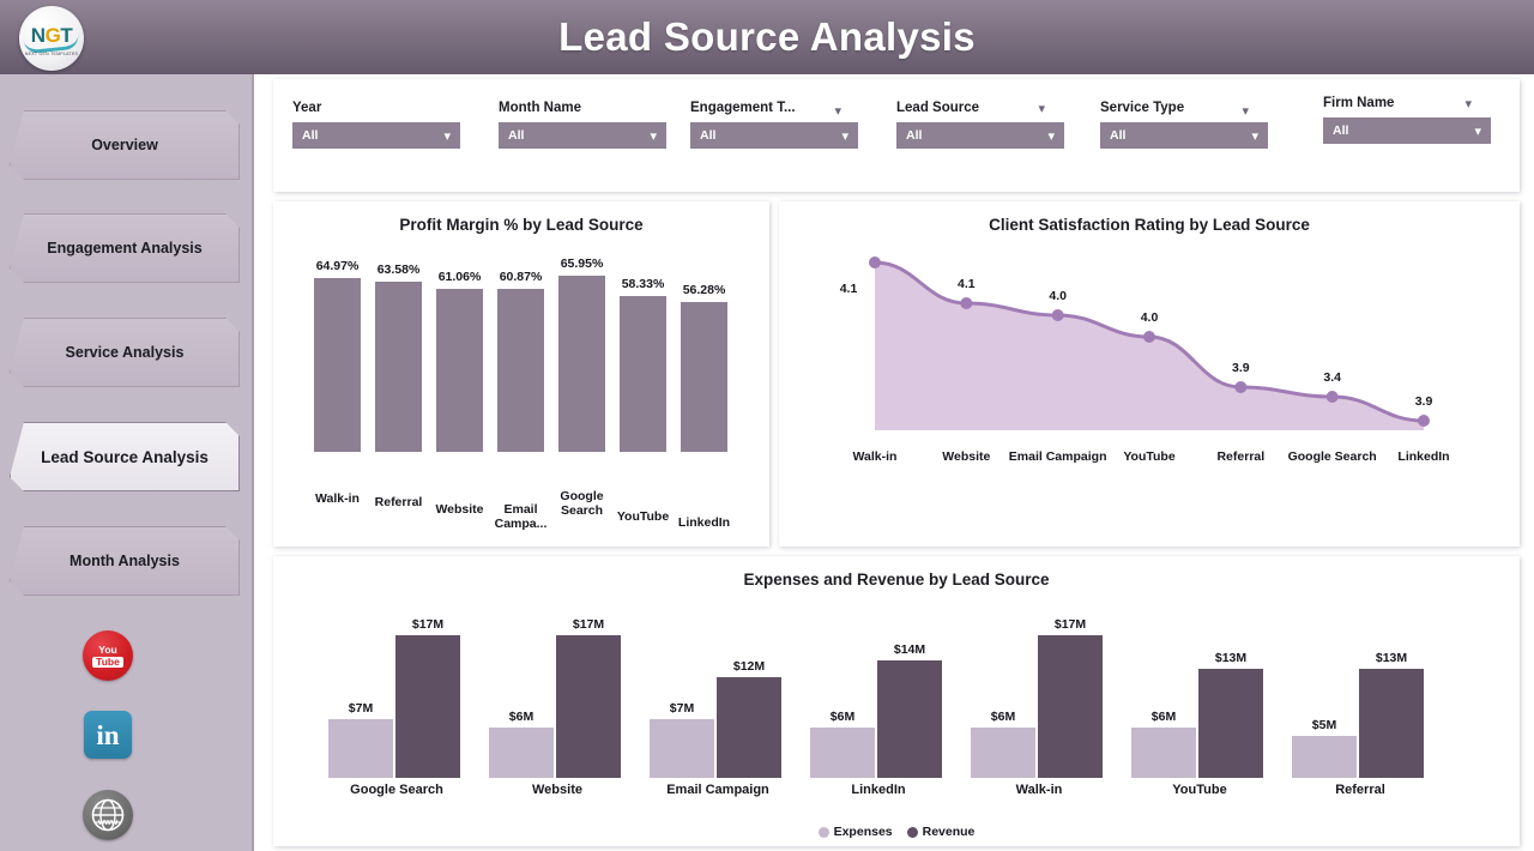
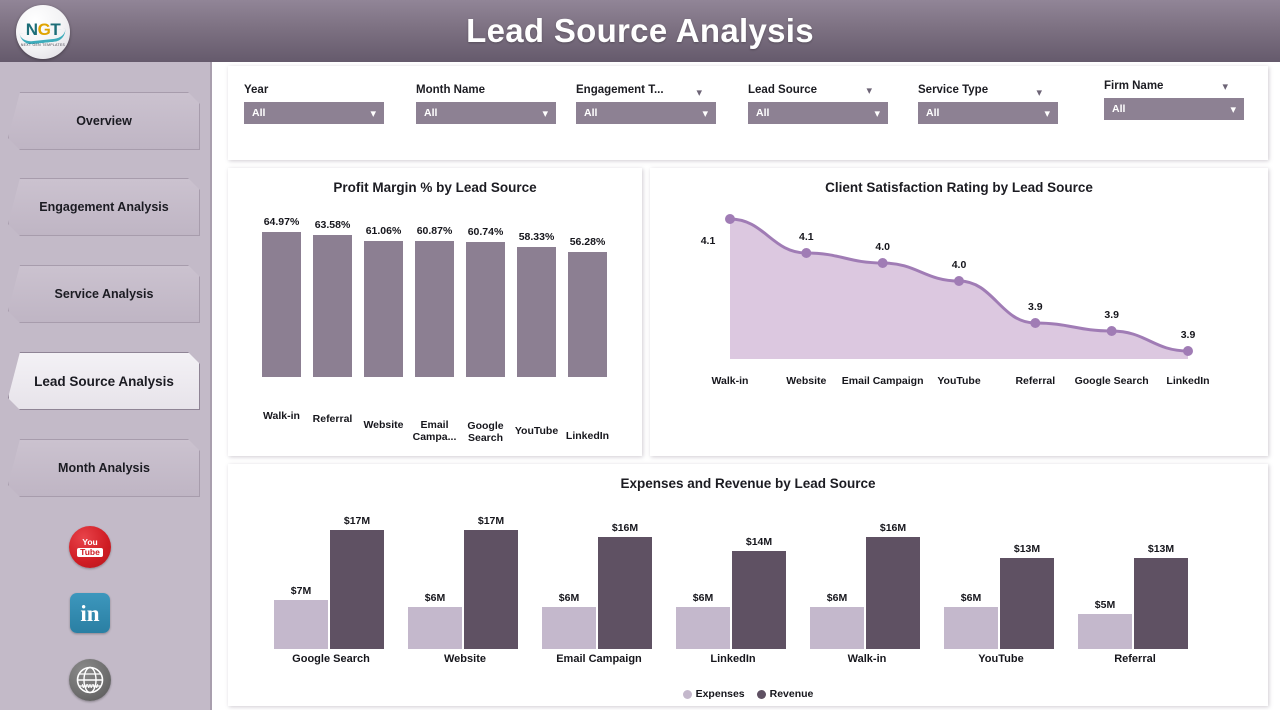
Profit Margin % by Lead Source/Google Search: 65.95% -> 60.74%
Client Satisfaction Rating by Lead Source/Google Search: 3.4 -> 3.9
Expenses and Revenue by Lead Source/Expenses/Email Campaign: $7M -> $6M
Expenses and Revenue by Lead Source/Revenue/Email Campaign: $12M -> $16M
Expenses and Revenue by Lead Source/Revenue/Walk-in: $17M -> $16M
